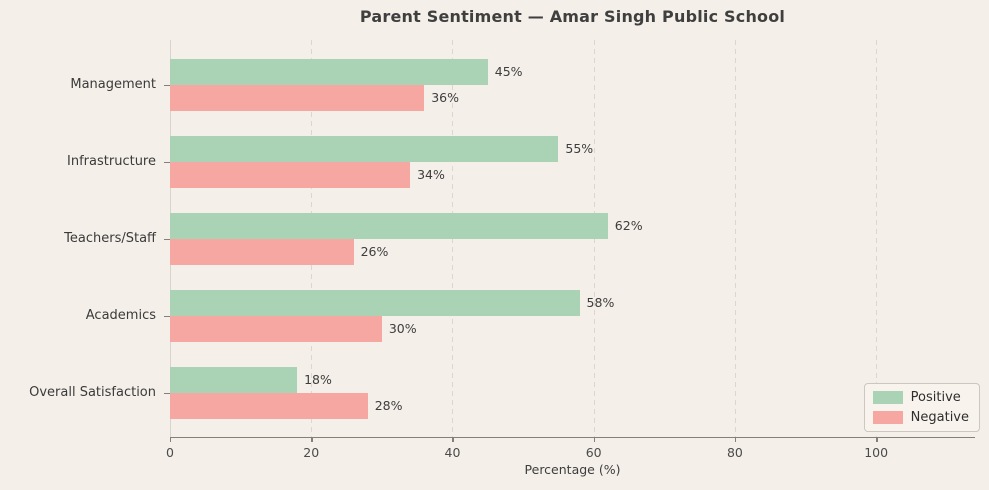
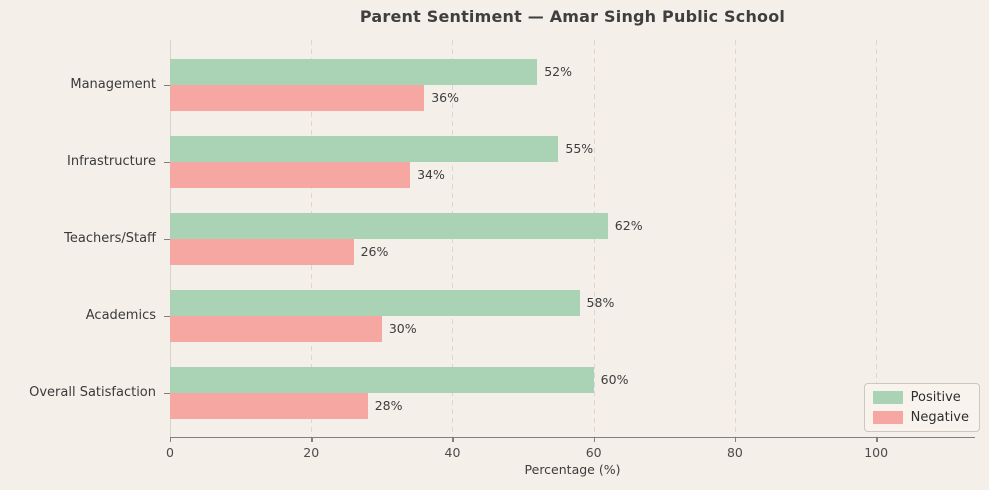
Positive/Management: 45% -> 52%
Positive/Overall Satisfaction: 18% -> 60%
